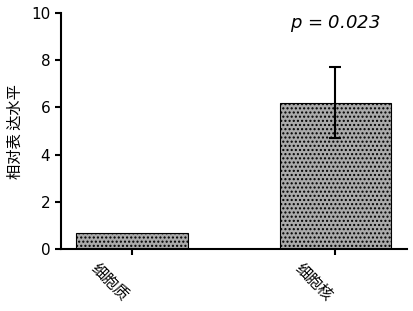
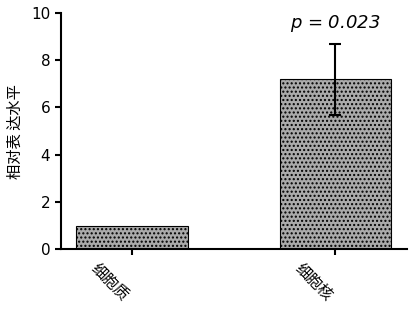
细胞质: 0.7 -> 1.0
细胞核: 6.2 -> 7.2
